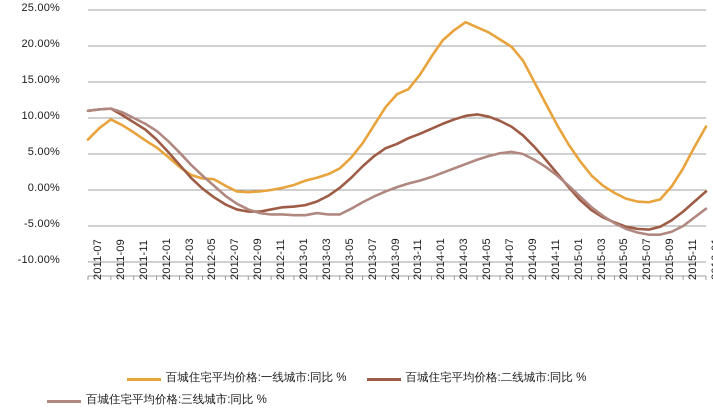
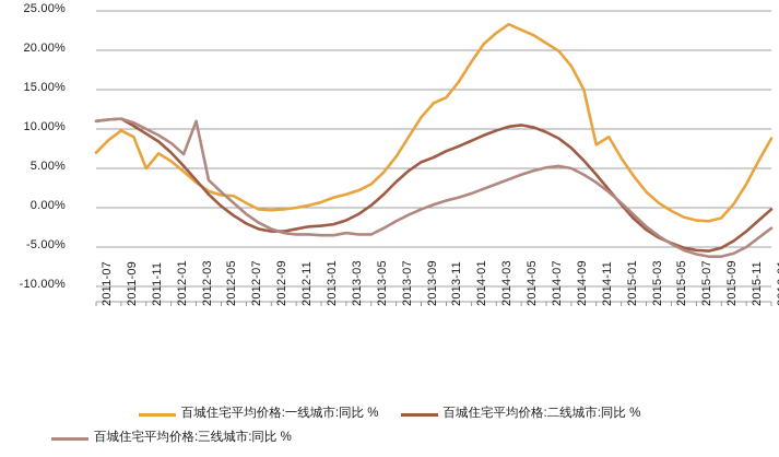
百城住宅平均价格:一线城市:同比 %/2011-11: 8% -> 5%
百城住宅平均价格:三线城市:同比 %/2012-03: 5% -> 11%
百城住宅平均价格:一线城市:同比 %/2014-11: 12% -> 8%
